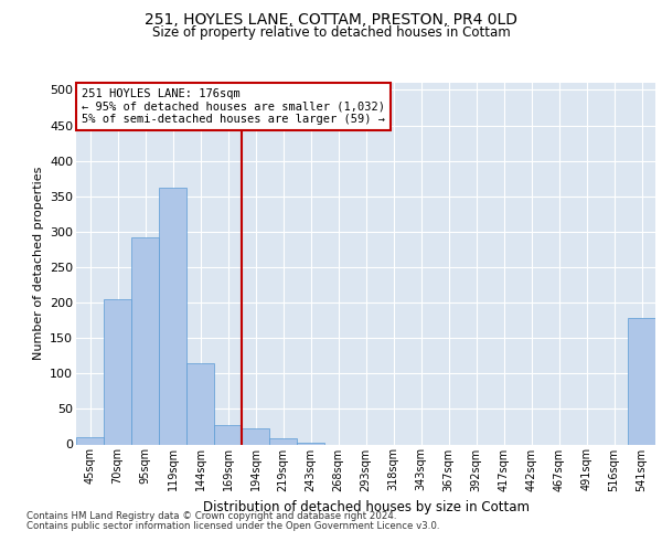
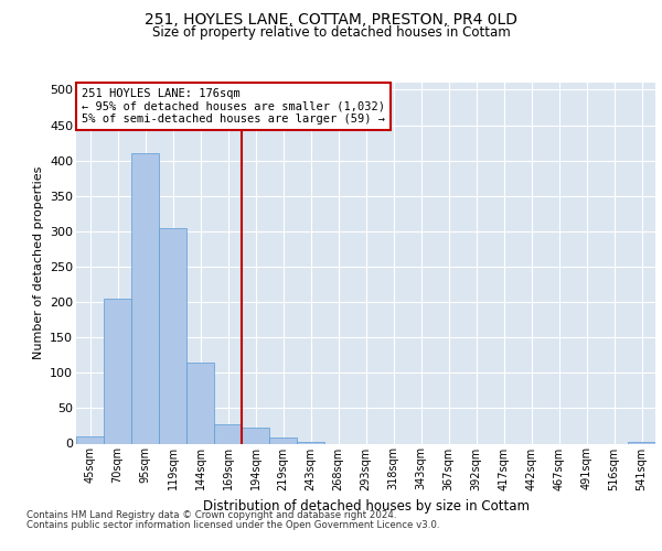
95sqm: 292 -> 410
119sqm: 362 -> 305
541sqm: 178 -> 2
